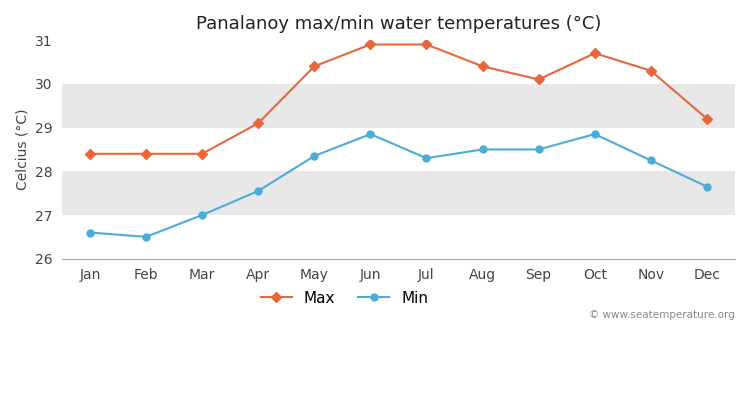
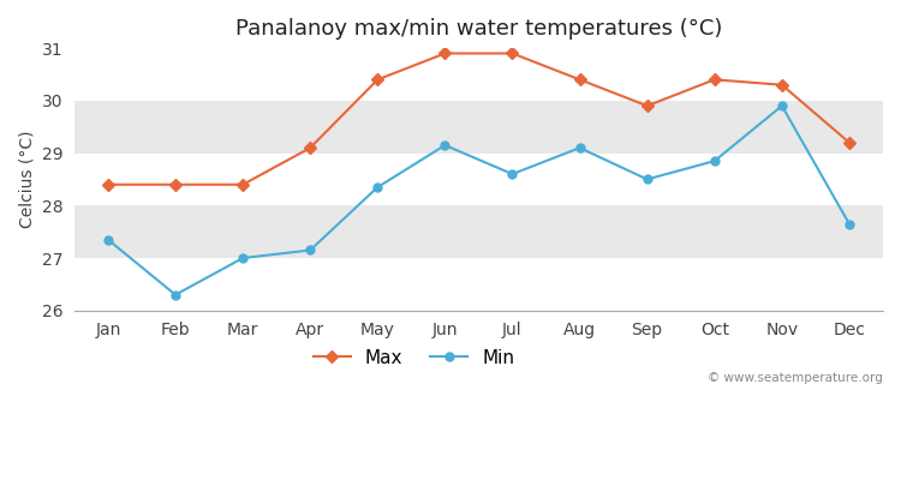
Min/Jan: 26.60 -> 27.35
Min/Feb: 26.50 -> 26.30
Min/Apr: 27.55 -> 27.15
Min/Jun: 28.85 -> 29.15
Min/Jul: 28.30 -> 28.60
Min/Aug: 28.50 -> 29.10
Max/Sep: 30.1 -> 29.9
Max/Oct: 30.7 -> 30.4
Min/Nov: 28.25 -> 29.90
